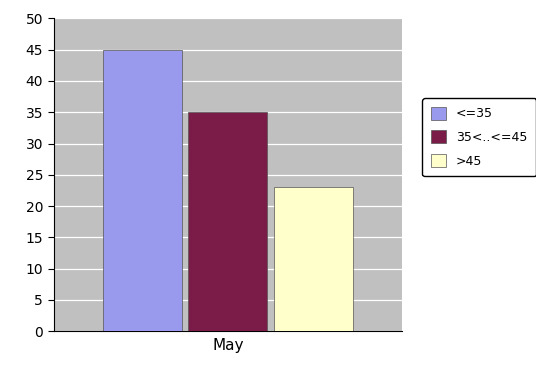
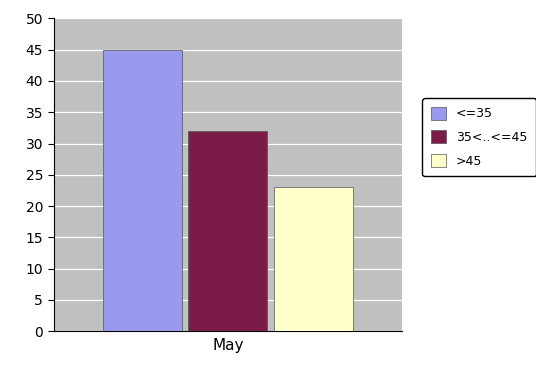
May: 35 -> 32
